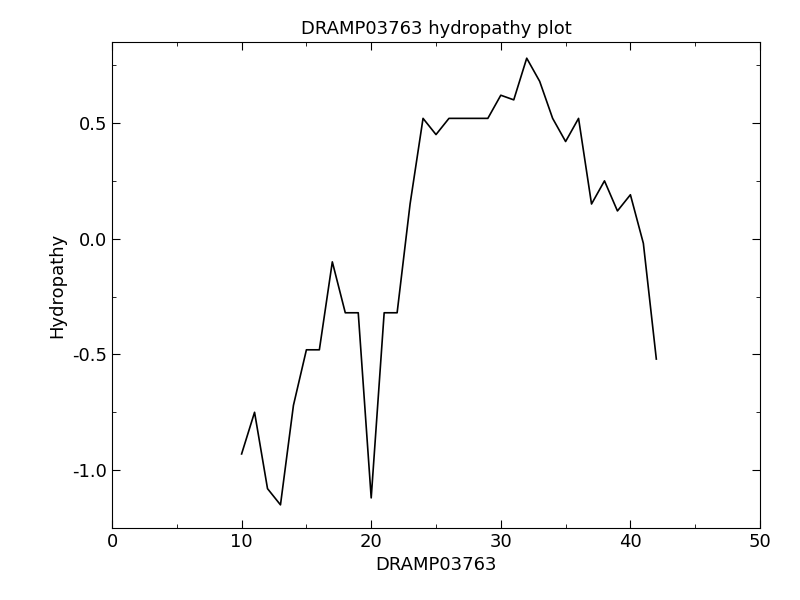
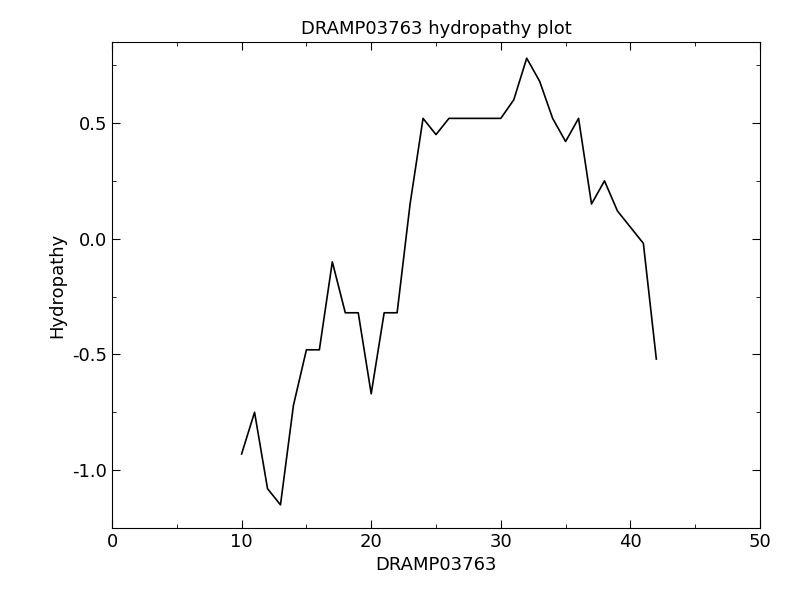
20: -1.12 -> -0.67
30: 0.62 -> 0.52
40: 0.19 -> 0.05
